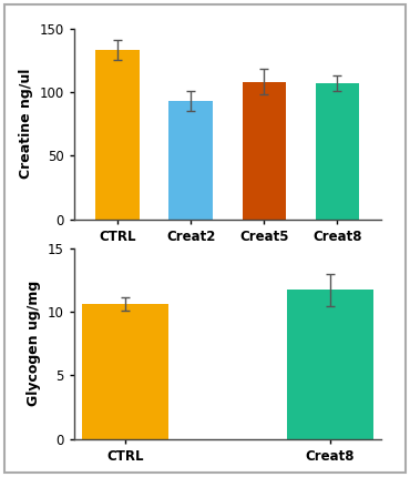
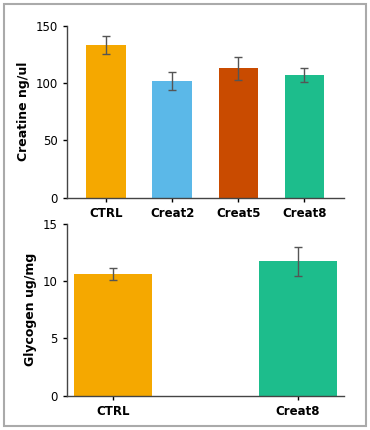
Creat2: 93 -> 102
Creat5: 108 -> 113
